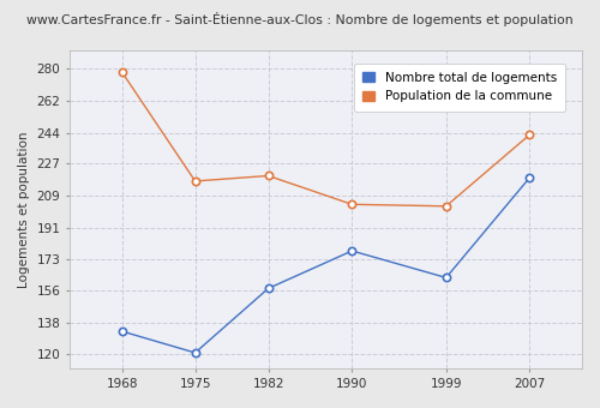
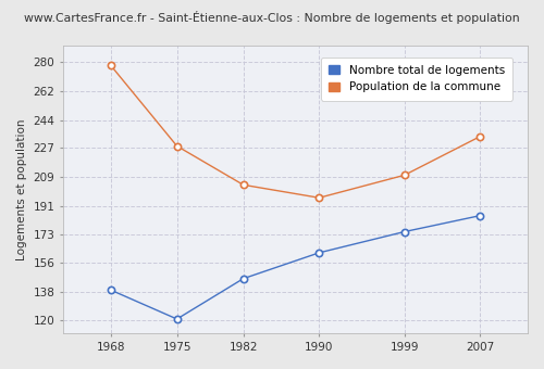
Nombre total de logements/1968: 133 -> 139
Population de la commune/1975: 217 -> 228
Nombre total de logements/1982: 157 -> 146
Population de la commune/1982: 220 -> 204
Nombre total de logements/1990: 178 -> 162
Population de la commune/1990: 204 -> 196
Nombre total de logements/1999: 163 -> 175
Population de la commune/1999: 203 -> 210
Nombre total de logements/2007: 219 -> 185
Population de la commune/2007: 243 -> 234
